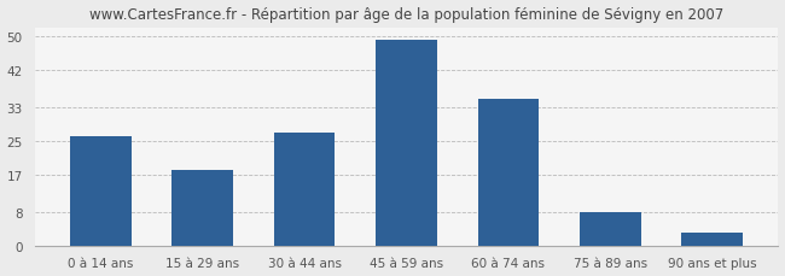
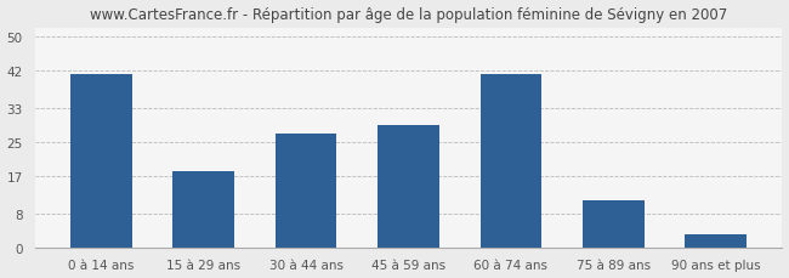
0 à 14 ans: 26 -> 41
45 à 59 ans: 49 -> 29
60 à 74 ans: 35 -> 41
75 à 89 ans: 8 -> 11
